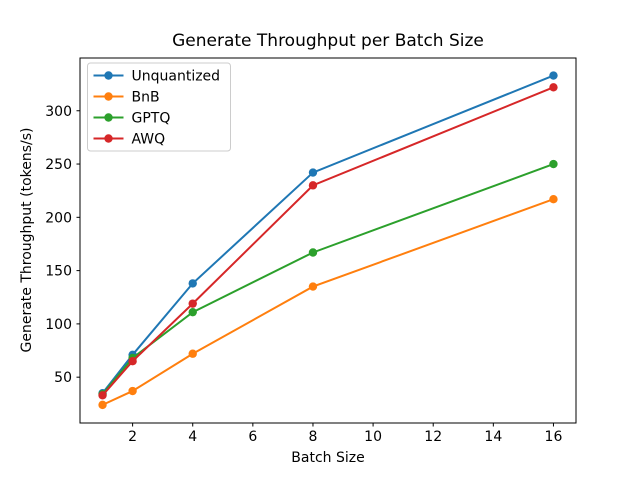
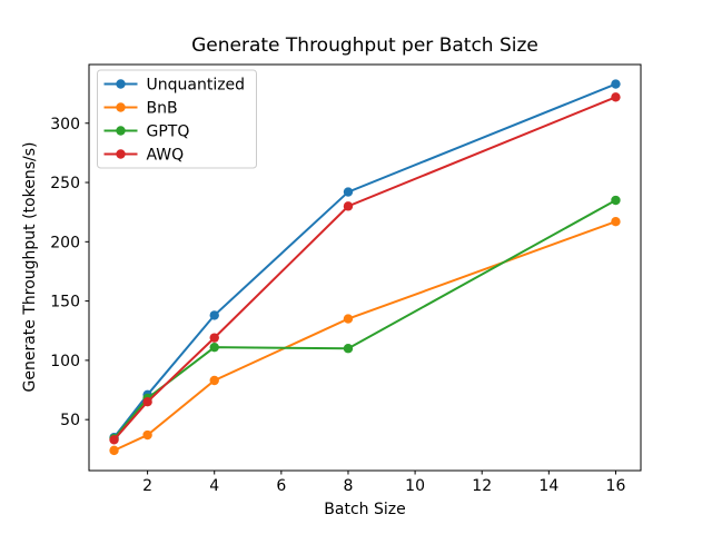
BnB/4: 72 -> 83
GPTQ/8: 167 -> 110
GPTQ/16: 250 -> 235
